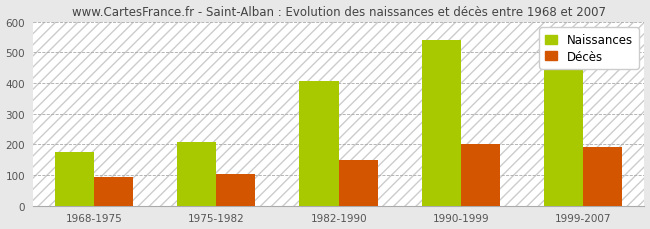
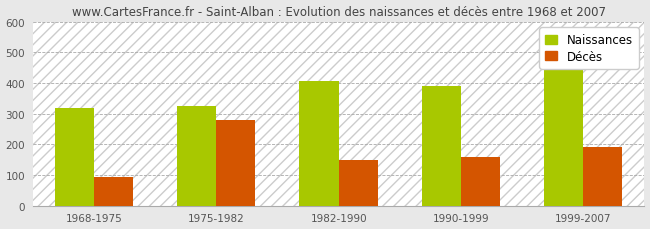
Naissances/1968-1975: 175 -> 320
Naissances/1975-1982: 207 -> 325
Décès/1975-1982: 105 -> 280
Naissances/1990-1999: 540 -> 390
Décès/1990-1999: 202 -> 160
